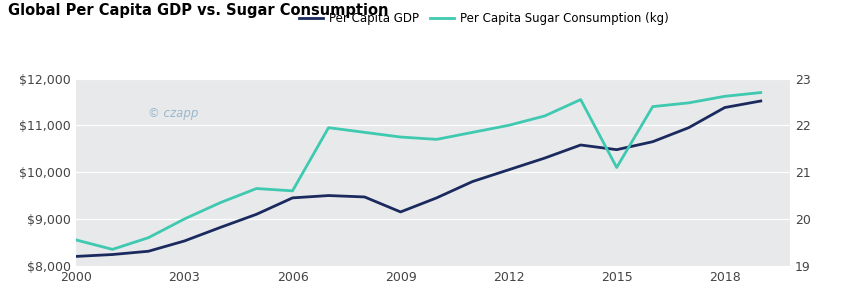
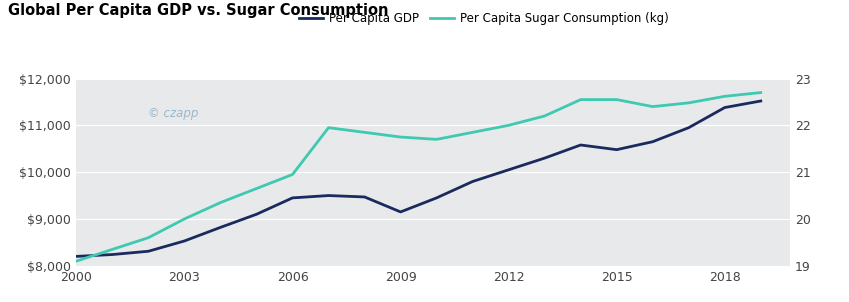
Per Capita Sugar Consumption (kg)/2000: 19.55 -> 19.10
Per Capita Sugar Consumption (kg)/2006: 20.60 -> 20.95
Per Capita Sugar Consumption (kg)/2015: 21.10 -> 22.55
